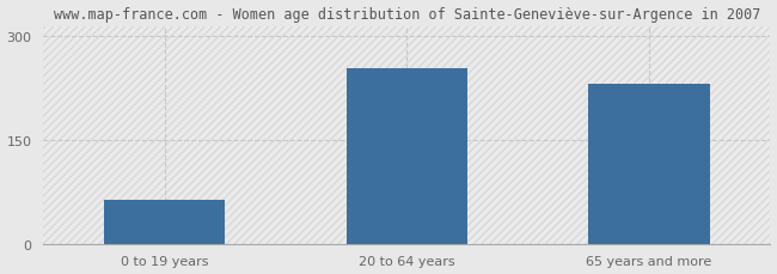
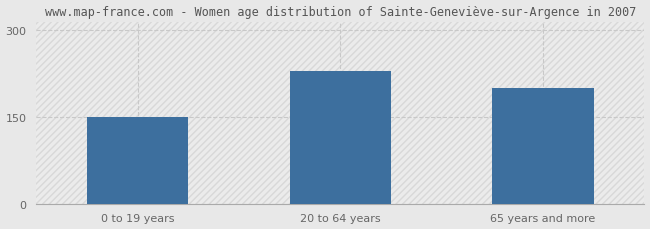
0 to 19 years: 64 -> 150
20 to 64 years: 254 -> 230
65 years and more: 231 -> 200
